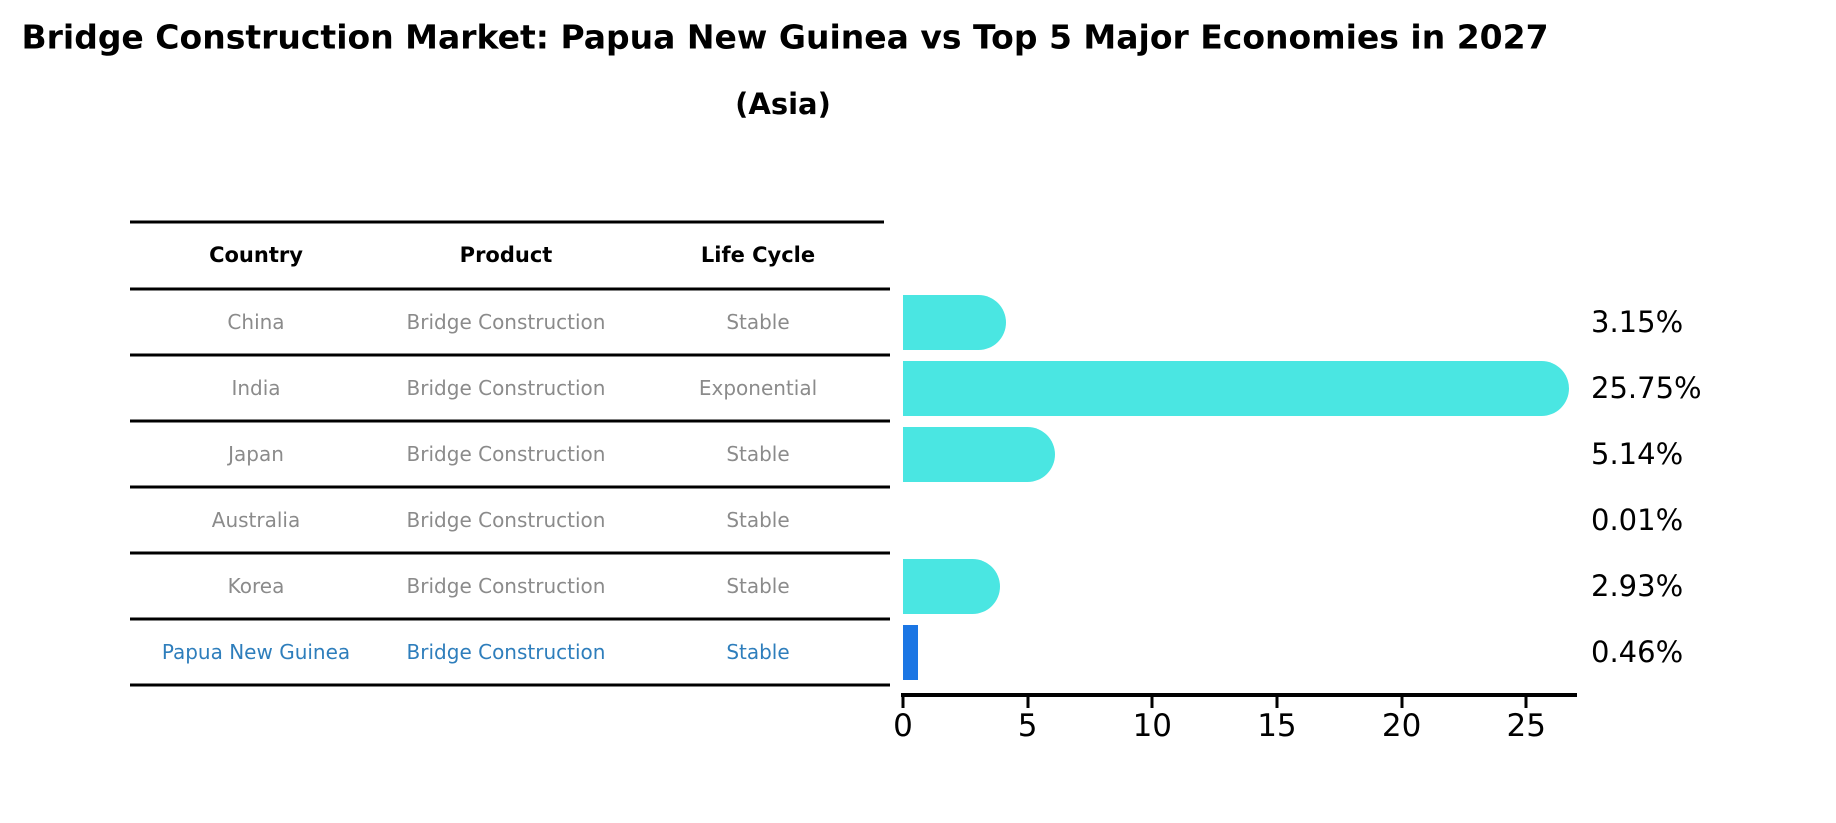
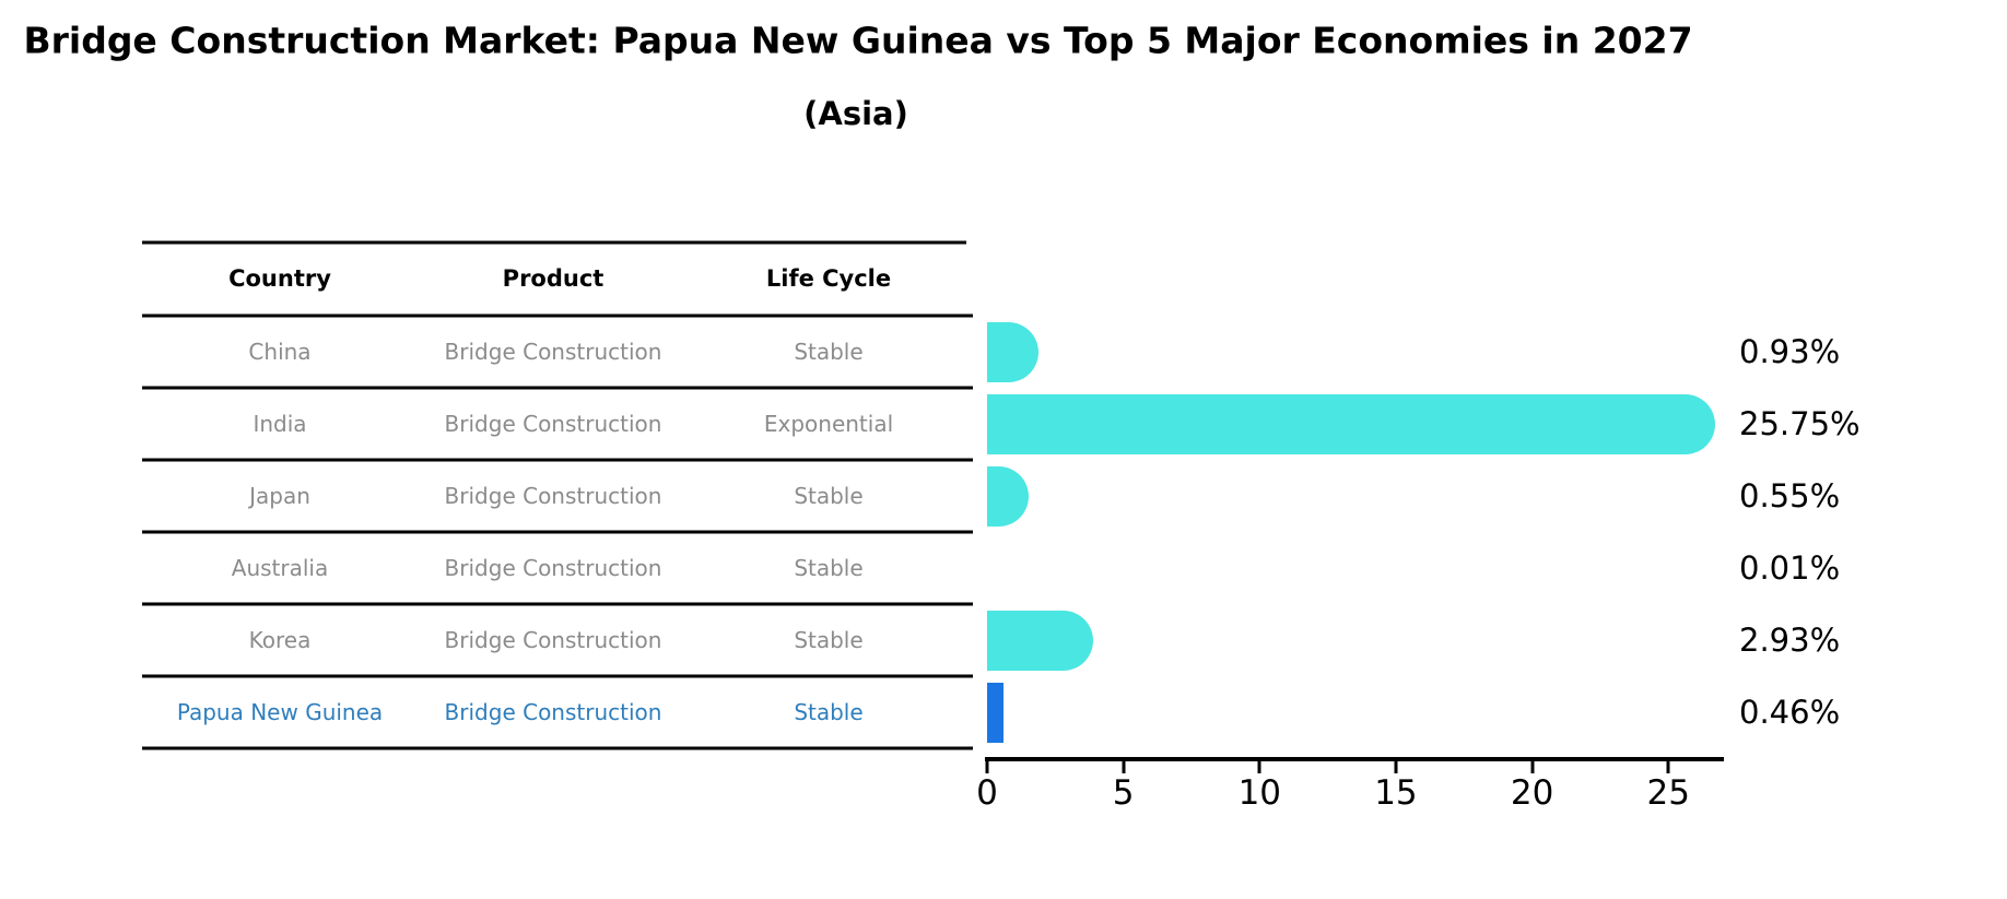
China: 3.15% -> 0.93%
Japan: 5.14% -> 0.55%
